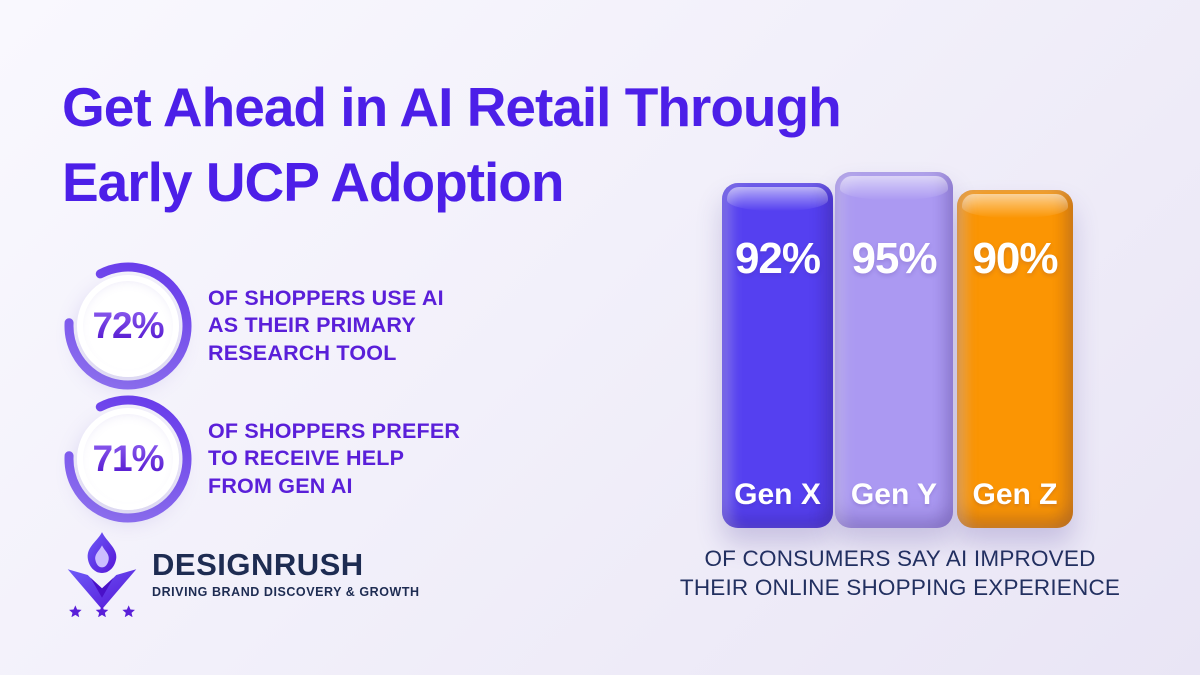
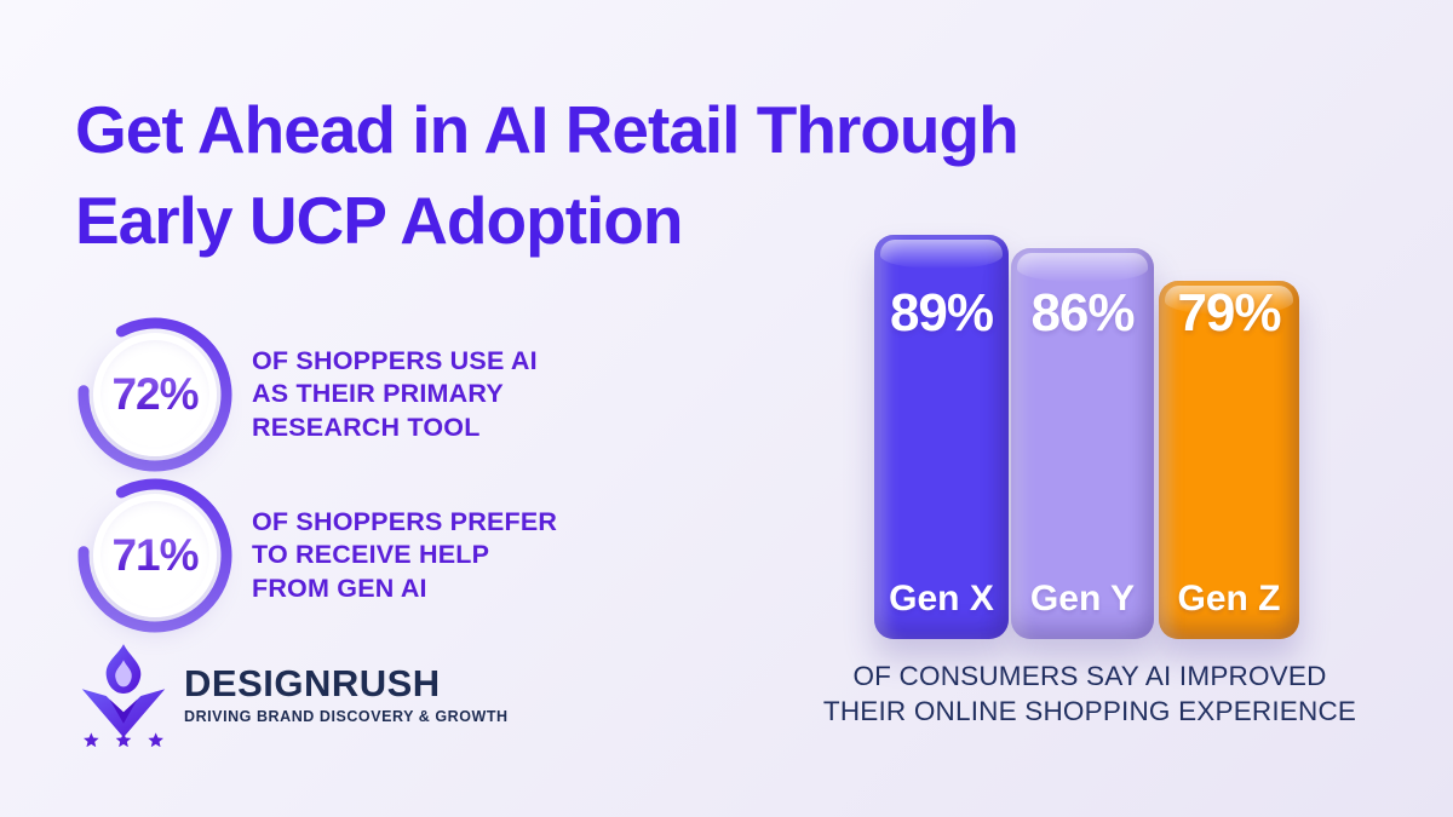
Gen X: 92% -> 89%
Gen Y: 95% -> 86%
Gen Z: 90% -> 79%
